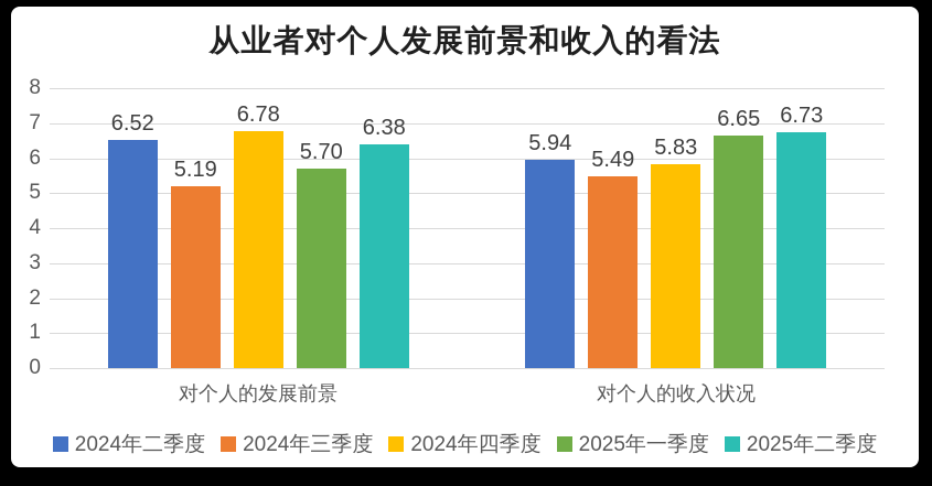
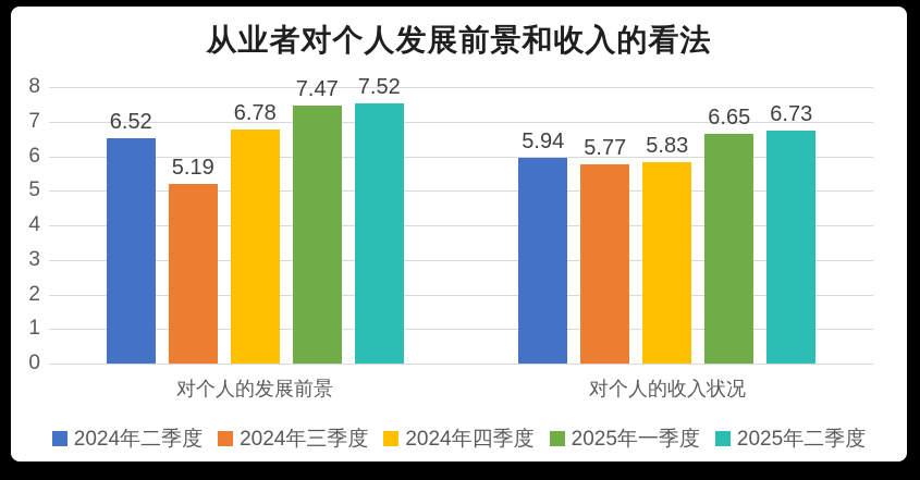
2025年一季度/对个人的发展前景: 5.70 -> 7.47
2025年二季度/对个人的发展前景: 6.38 -> 7.52
2024年三季度/对个人的收入状况: 5.49 -> 5.77
